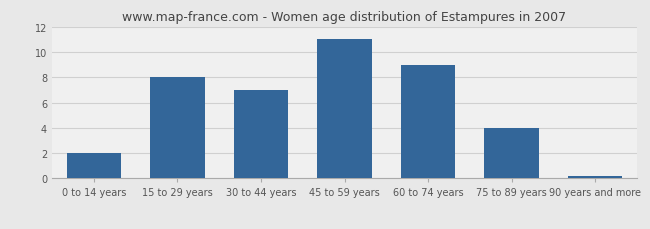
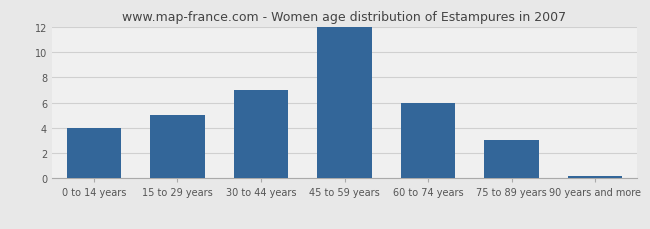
0 to 14 years: 2.0 -> 4.0
15 to 29 years: 8.0 -> 5.0
45 to 59 years: 11.0 -> 12.0
60 to 74 years: 9.0 -> 6.0
75 to 89 years: 4.0 -> 3.0
